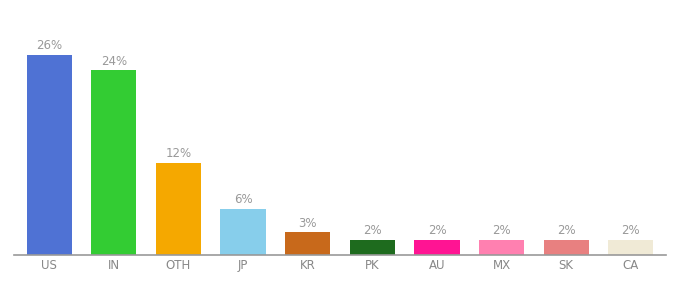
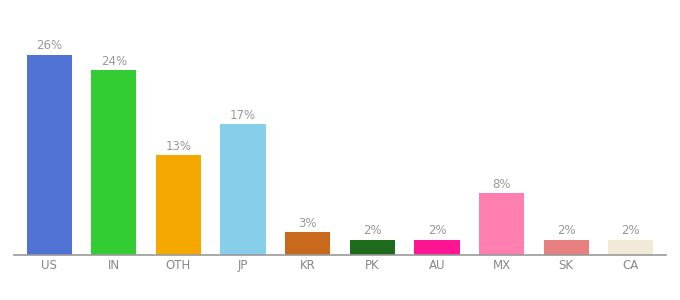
OTH: 12% -> 13%
JP: 6% -> 17%
MX: 2% -> 8%
